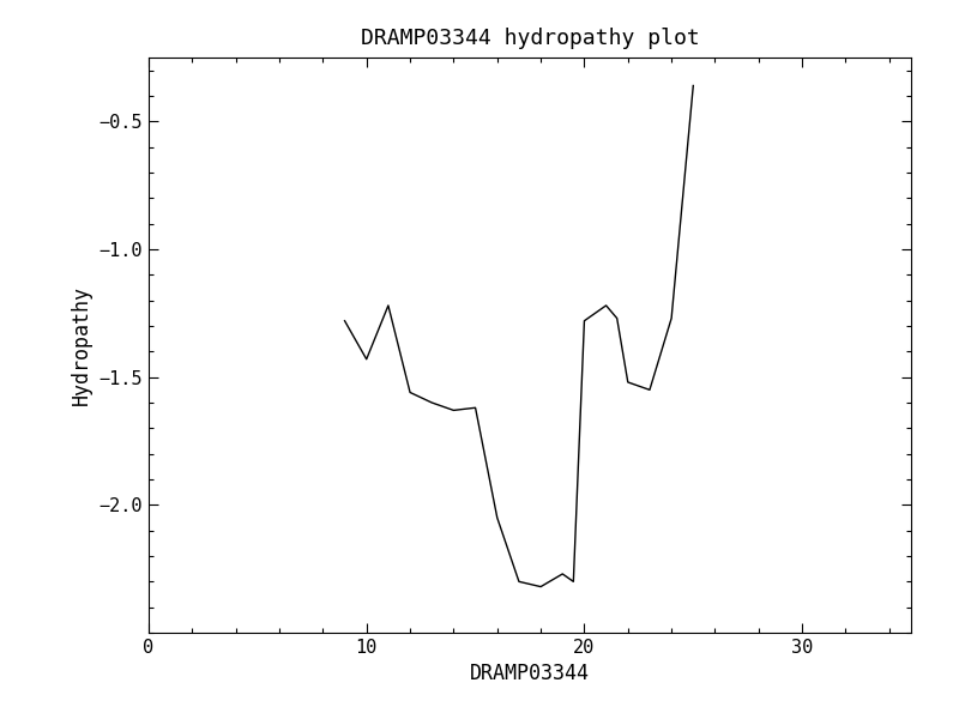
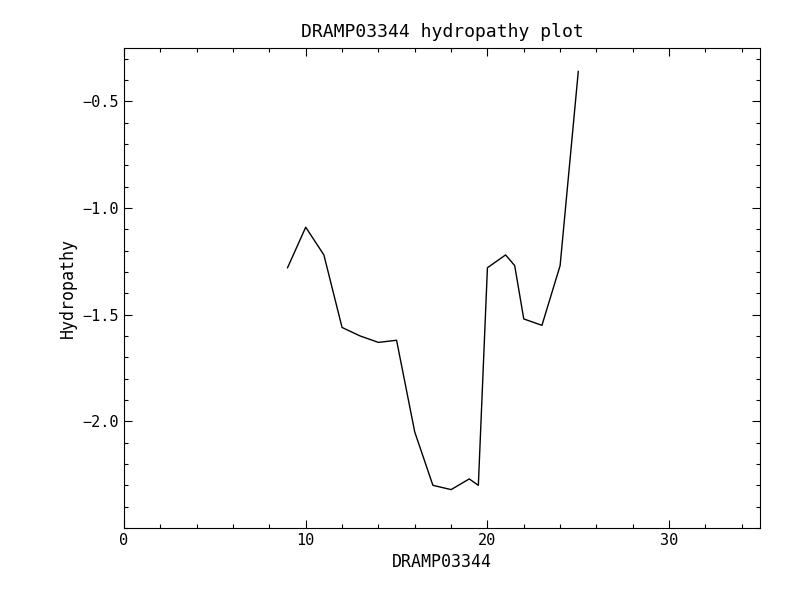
10: -1.43 -> -1.09
